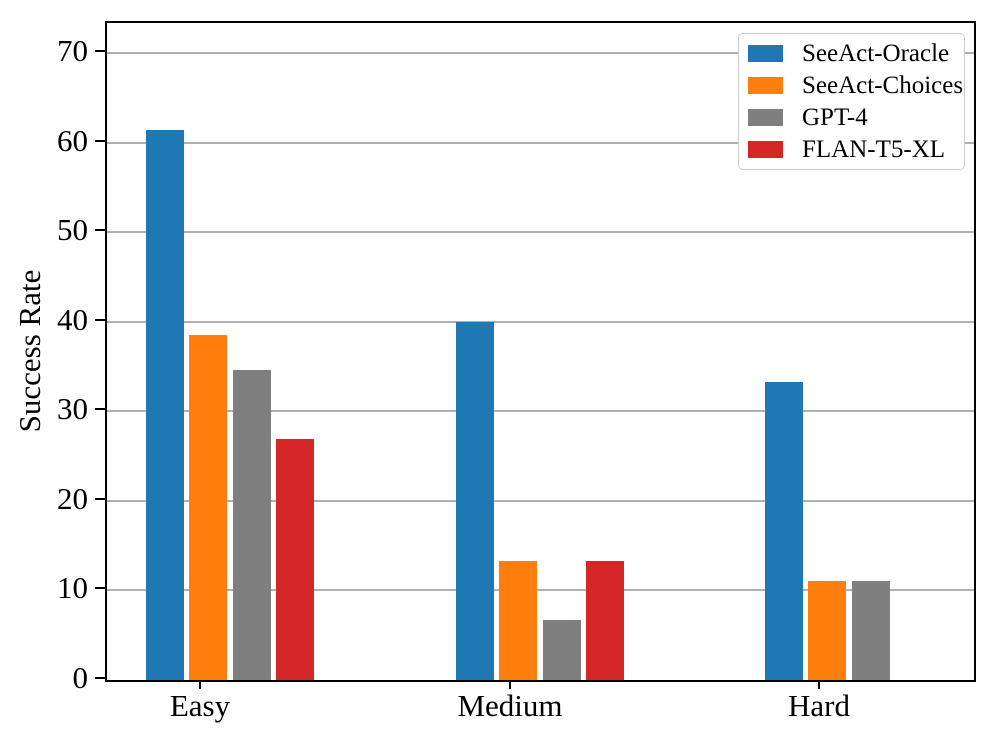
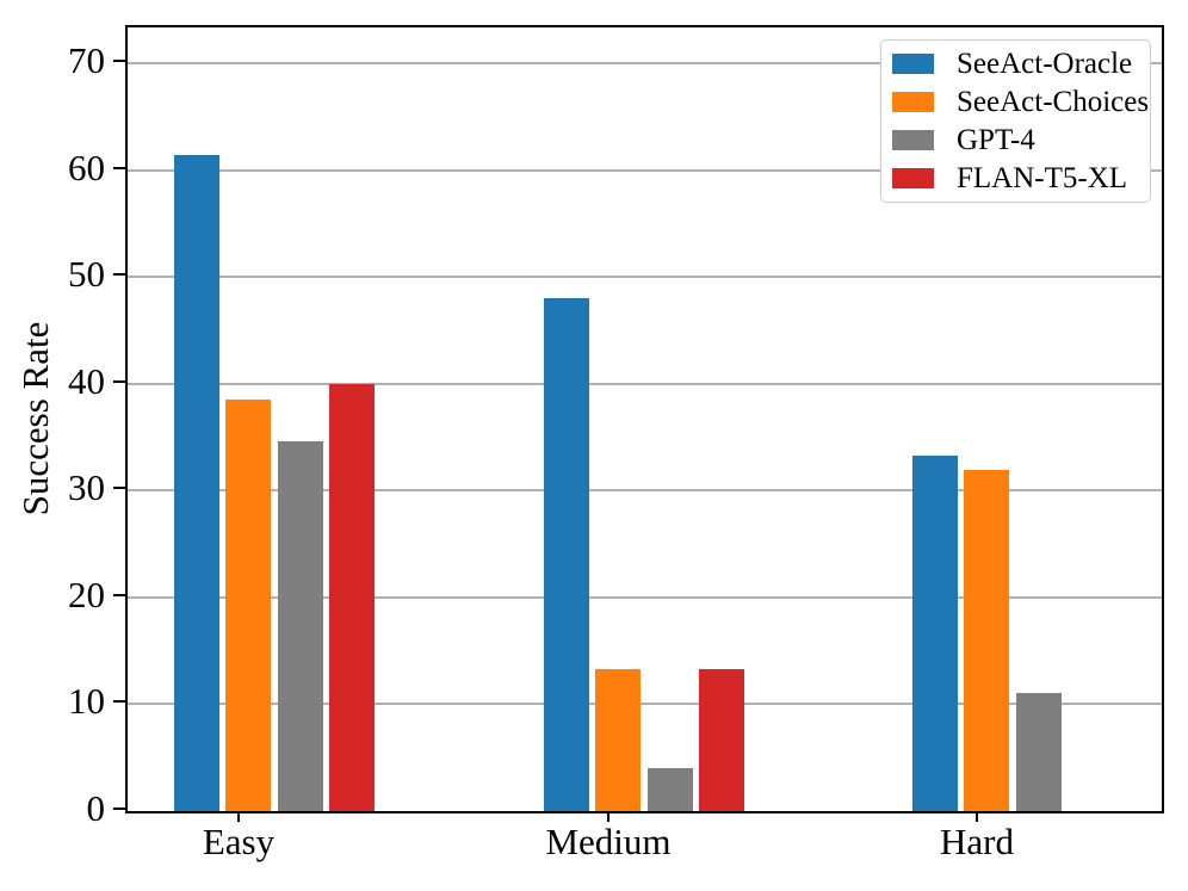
FLAN-T5-XL/Easy: 27 -> 40
SeeAct-Oracle/Medium: 40 -> 48
GPT-4/Medium: 7 -> 4
SeeAct-Choices/Hard: 11 -> 32
